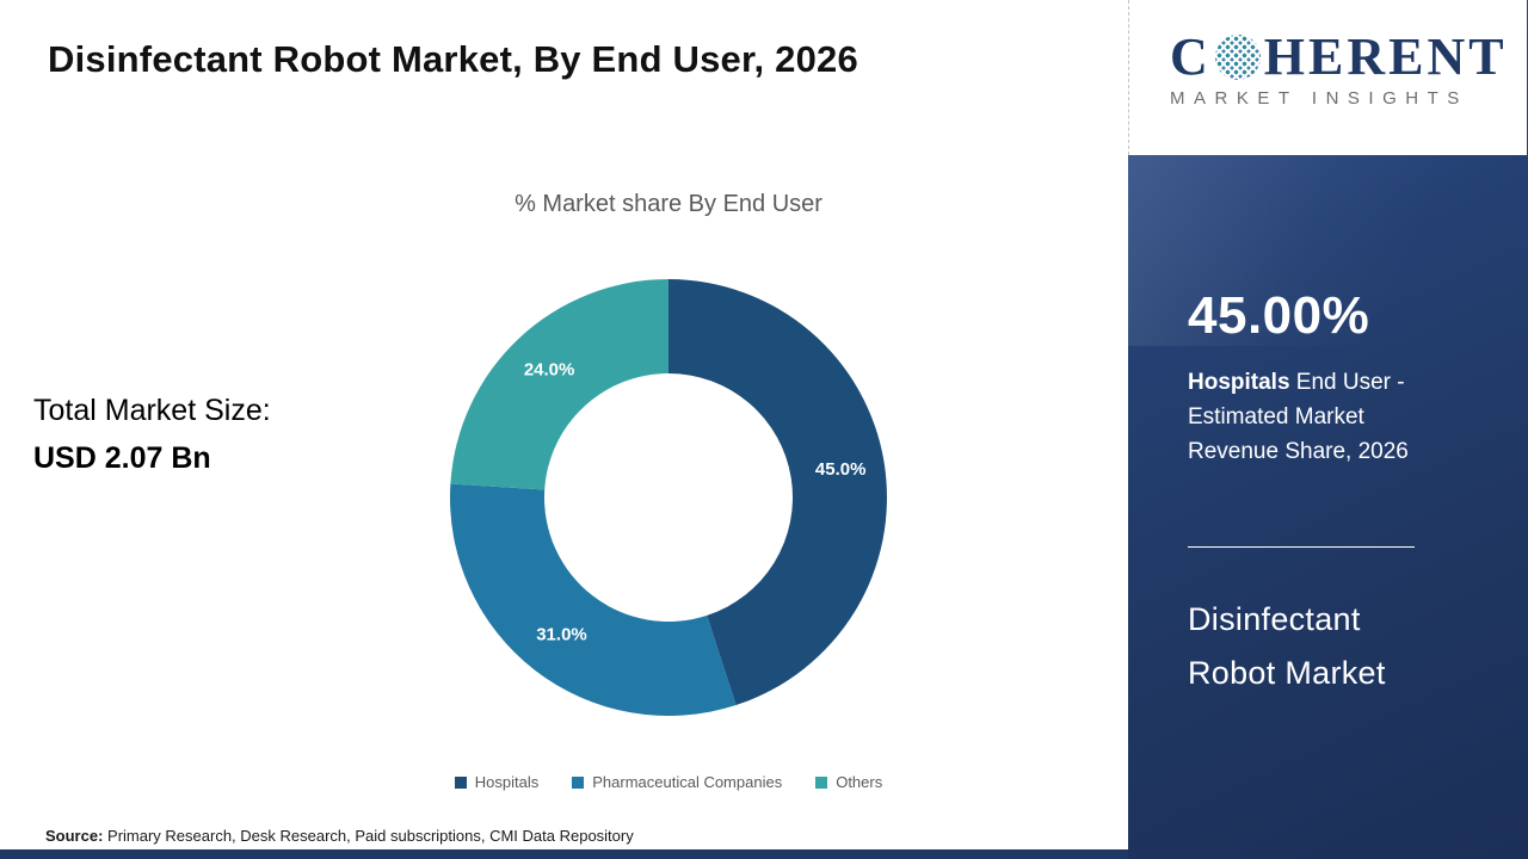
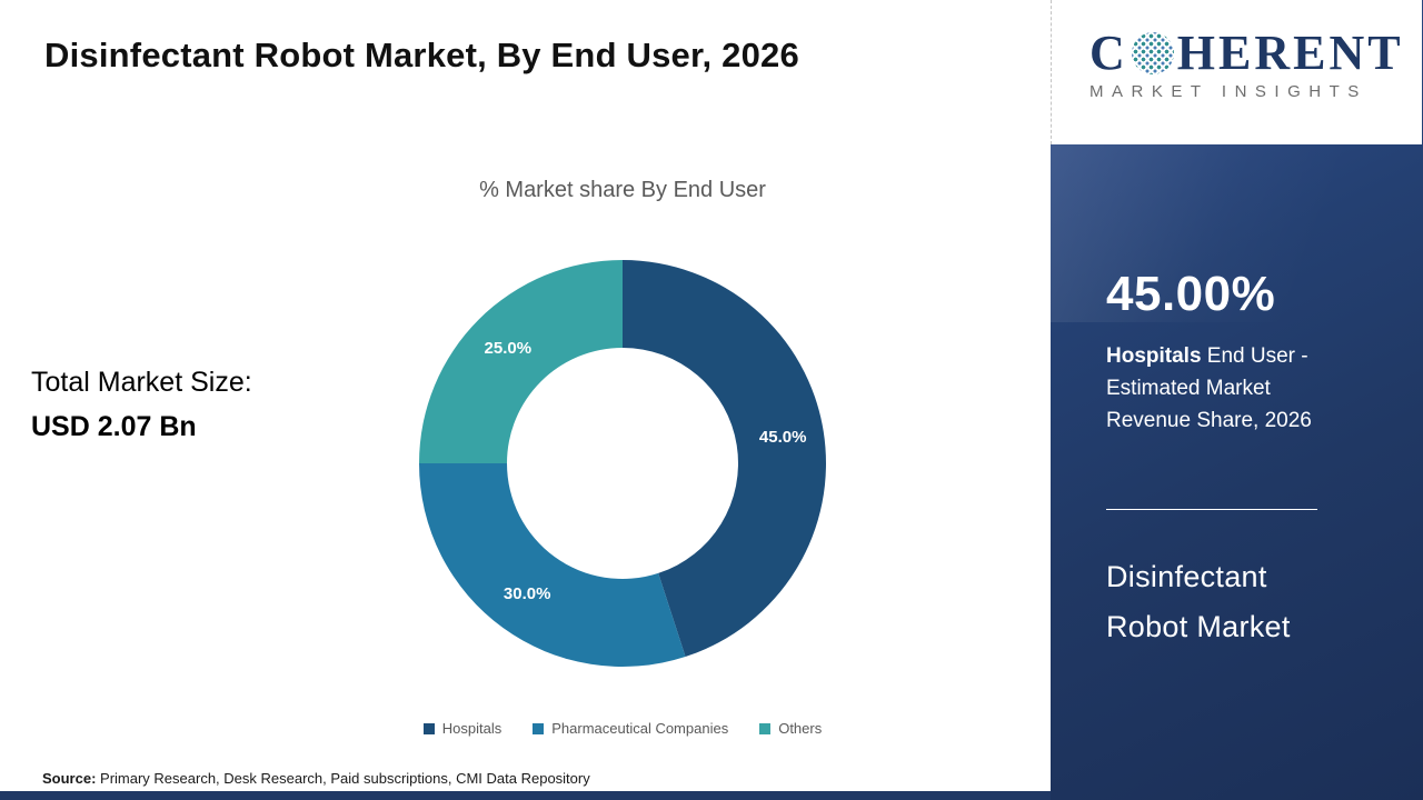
Pharmaceutical Companies: 31.0% -> 30.0%
Others: 24.0% -> 25.0%
